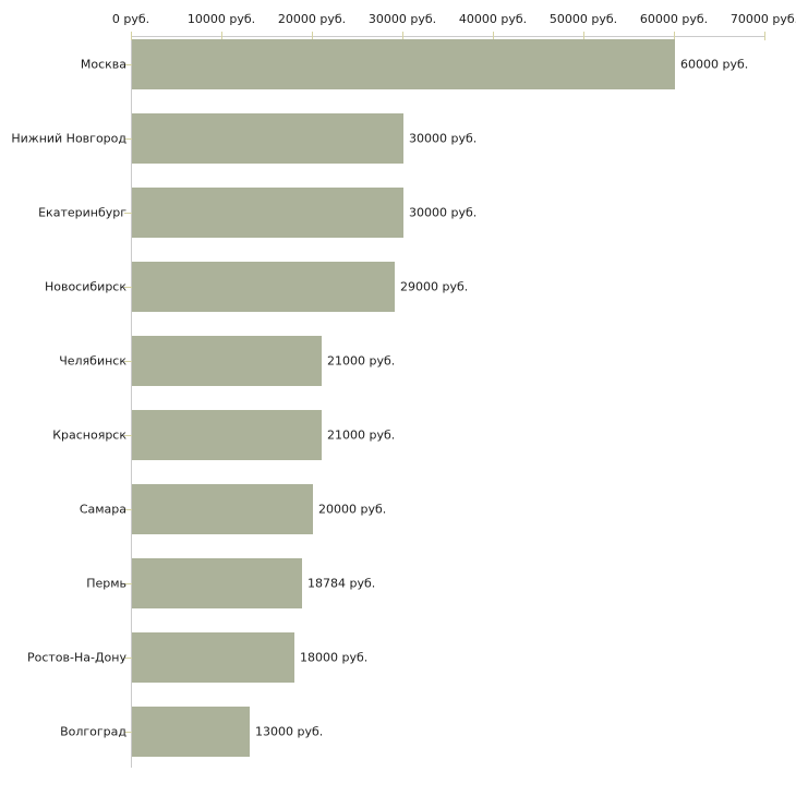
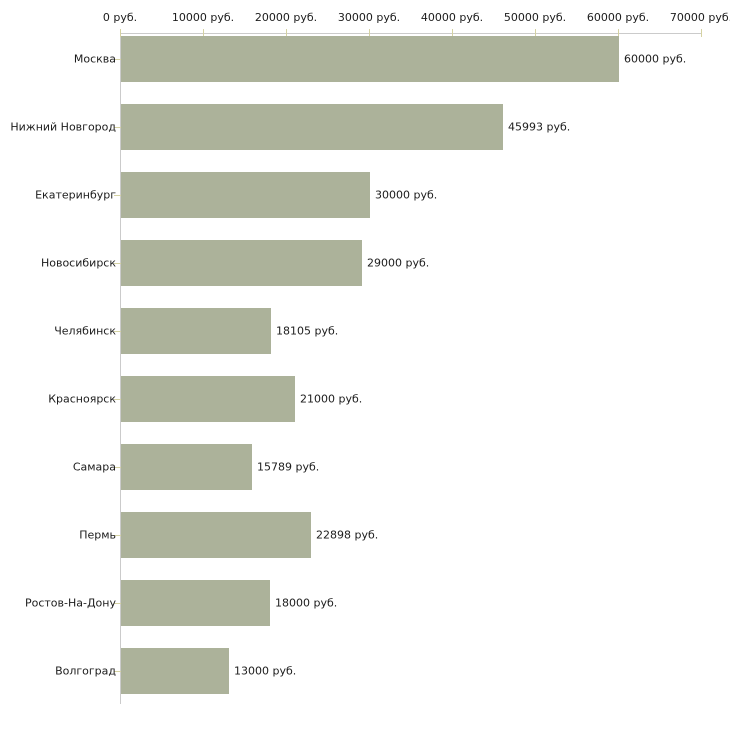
Нижний Новгород: 30000 -> 45993
Челябинск: 21000 -> 18105
Самара: 20000 -> 15789
Пермь: 18784 -> 22898
